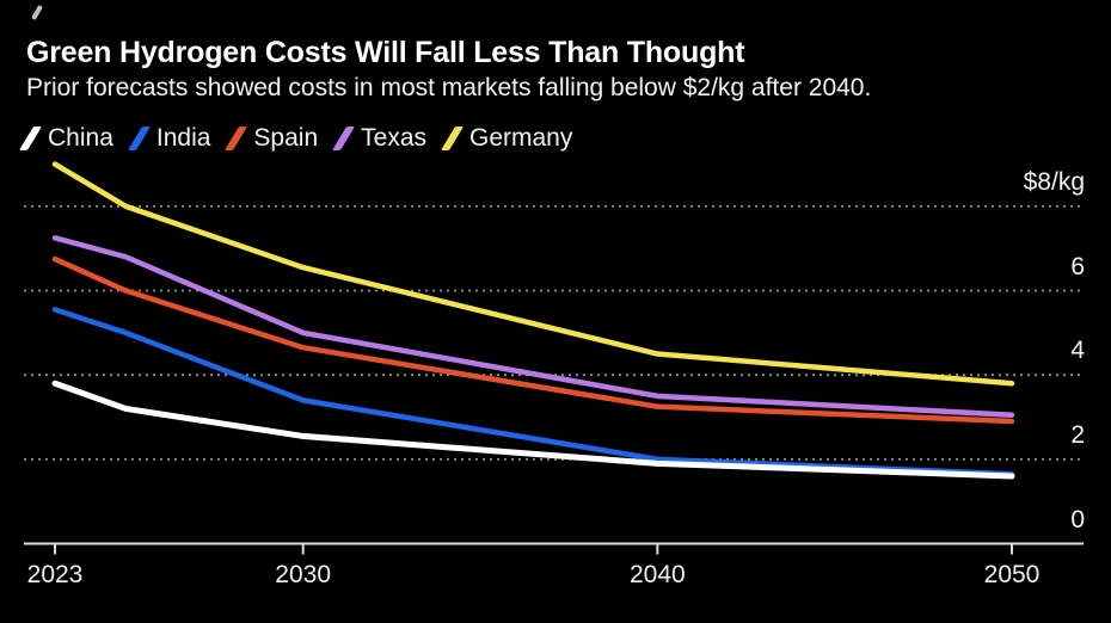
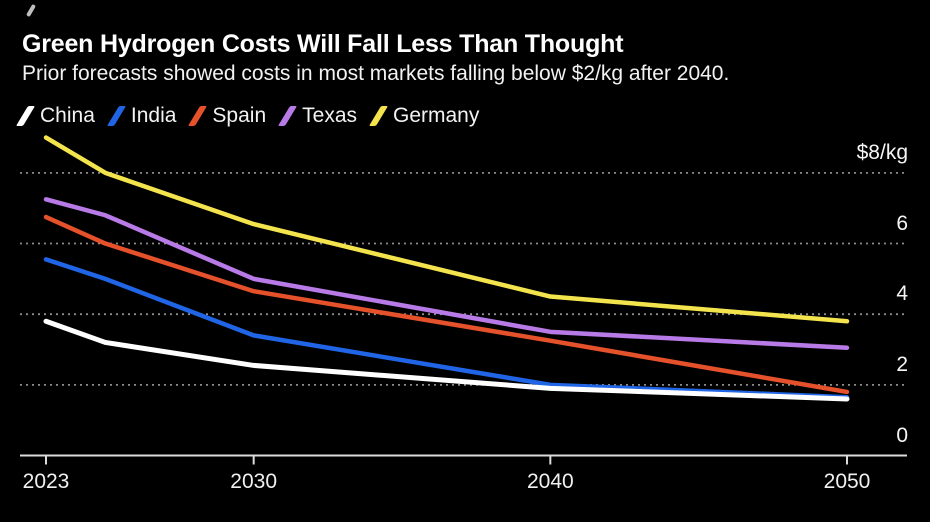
Spain/2050: 2.9 -> 1.8
